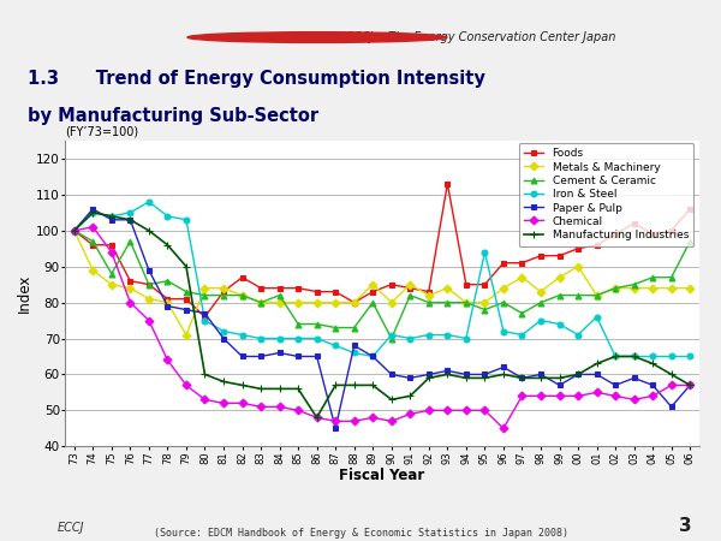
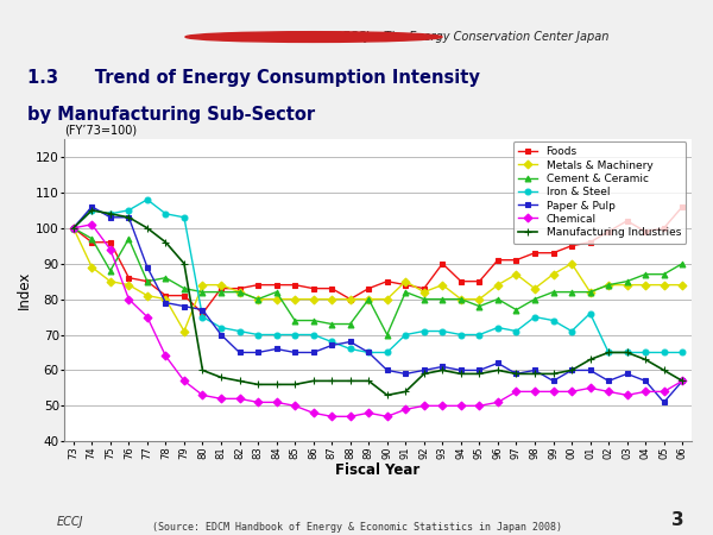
Foods/82: 87 -> 83
Manufacturing Industries/86: 48 -> 57
Paper & Pulp/87: 45 -> 67
Metals & Machinery/89: 85 -> 80
Iron & Steel/90: 71 -> 65
Foods/93: 113 -> 90
Iron & Steel/95: 94 -> 70
Chemical/96: 45 -> 51
Chemical/05: 57 -> 54
Cement & Ceramic/06: 97 -> 90
